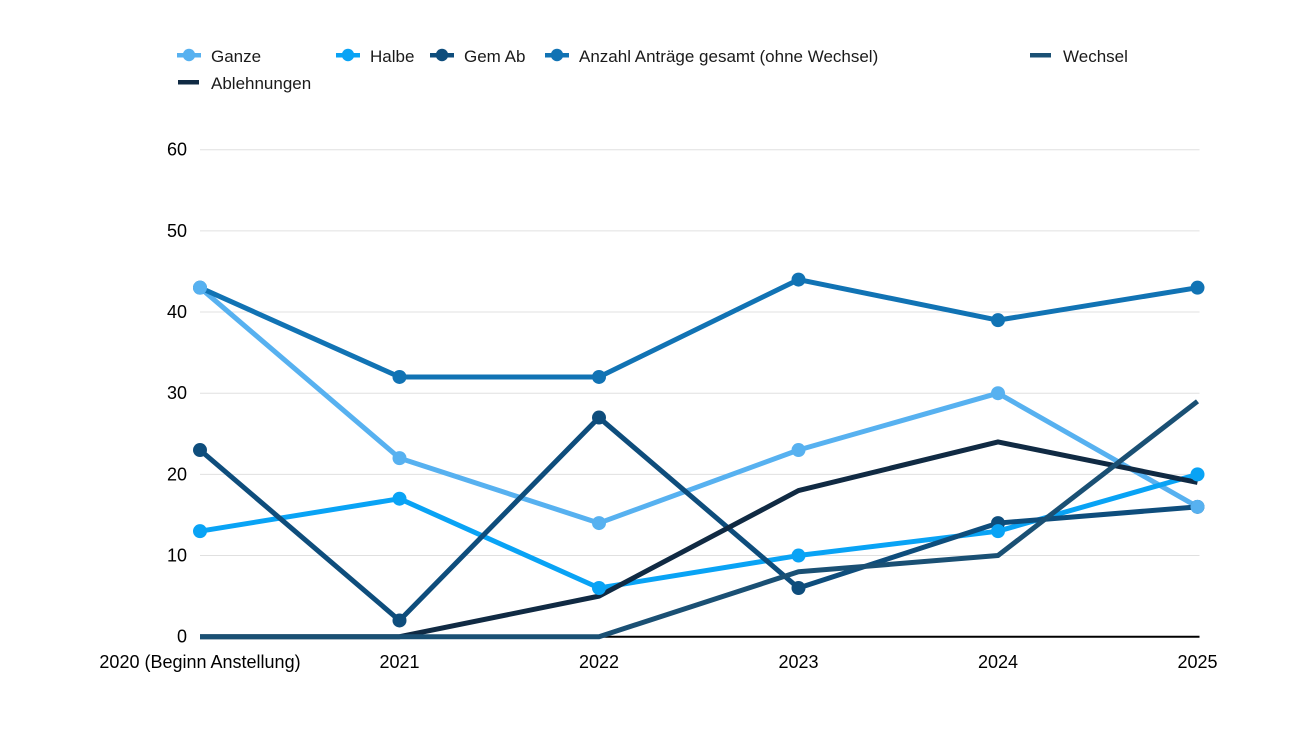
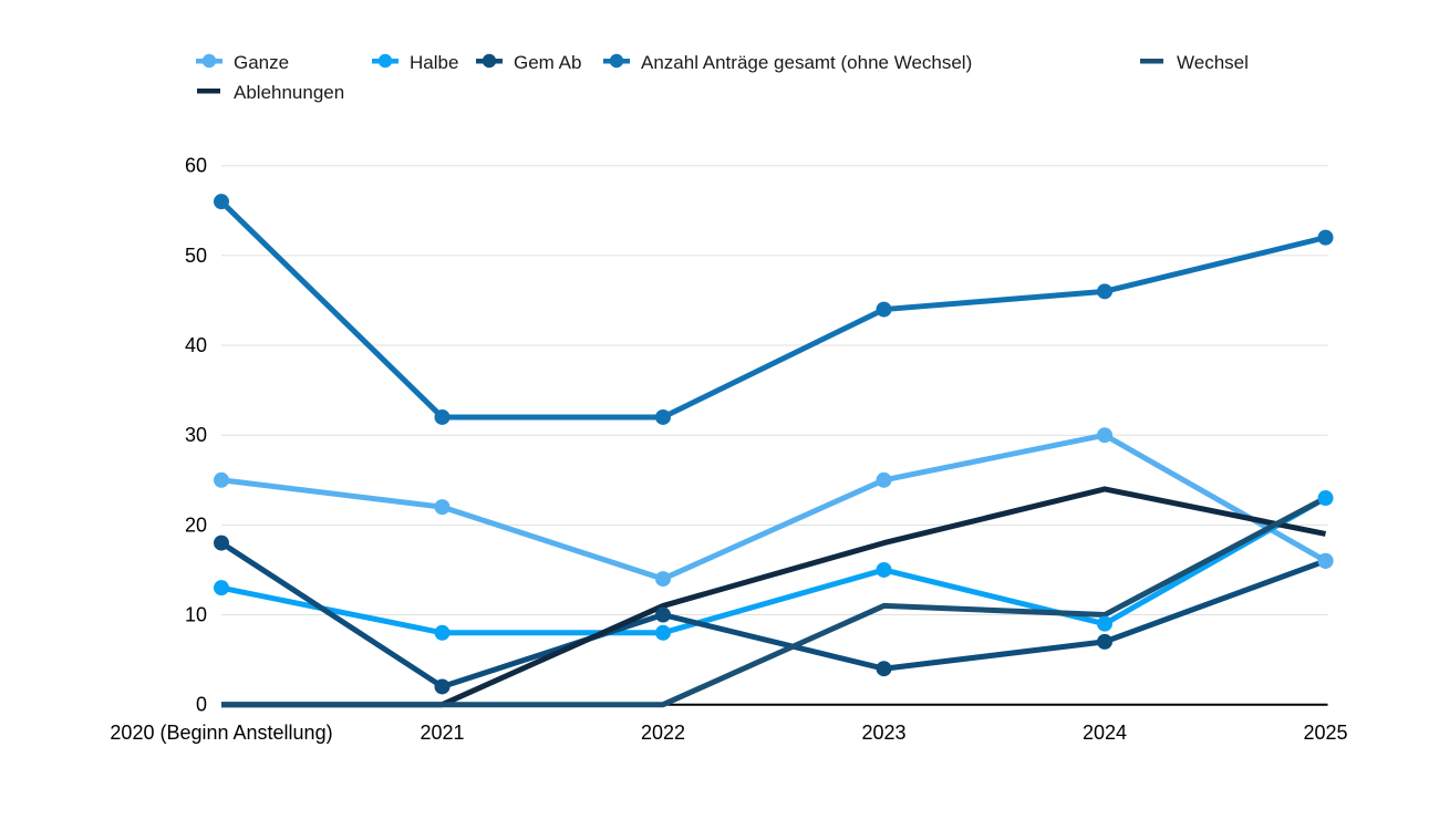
Ganze/2020 (Beginn Anstellung): 43 -> 25
Gem Ab/2020 (Beginn Anstellung): 23 -> 18
Anzahl Anträge gesamt (ohne Wechsel)/2020 (Beginn Anstellung): 43 -> 56
Halbe/2021: 17 -> 8
Halbe/2022: 6 -> 8
Gem Ab/2022: 27 -> 10
Ablehnungen/2022: 5 -> 11
Ganze/2023: 23 -> 25
Halbe/2023: 10 -> 15
Gem Ab/2023: 6 -> 4
Wechsel/2023: 8 -> 11
Halbe/2024: 13 -> 9
Gem Ab/2024: 14 -> 7
Anzahl Anträge gesamt (ohne Wechsel)/2024: 39 -> 46
Halbe/2025: 20 -> 23
Anzahl Anträge gesamt (ohne Wechsel)/2025: 43 -> 52
Wechsel/2025: 29 -> 23
